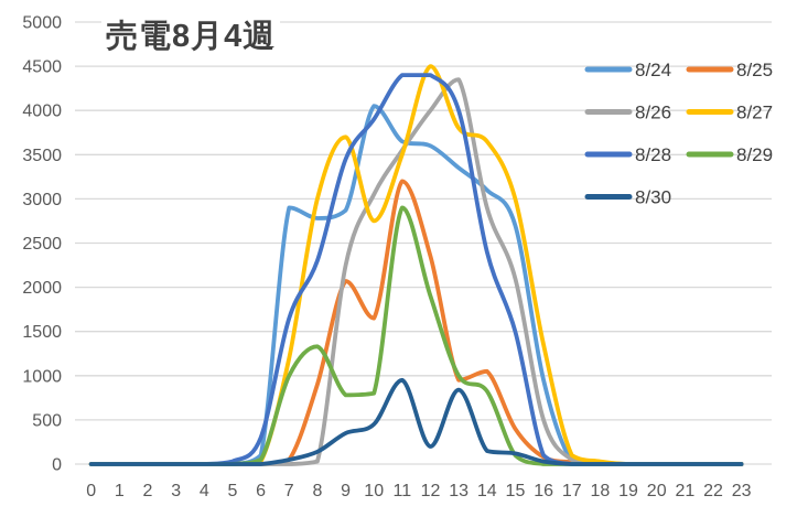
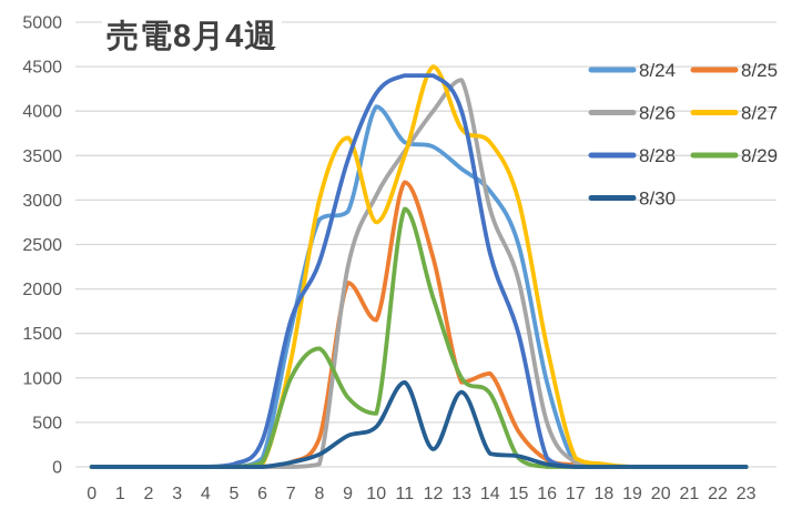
8/24/7: 2900 -> 1600
8/25/8: 900 -> 300
8/28/10: 3900 -> 4200
8/29/10: 800 -> 600
8/24/15: 2700 -> 2500
